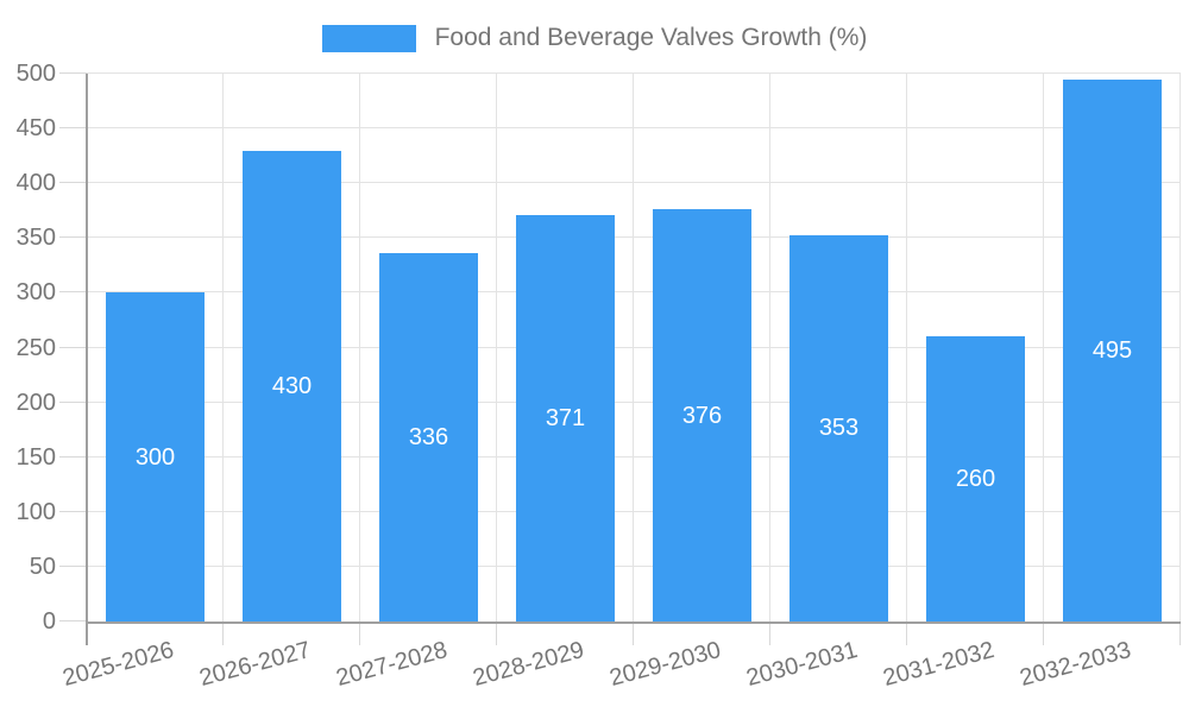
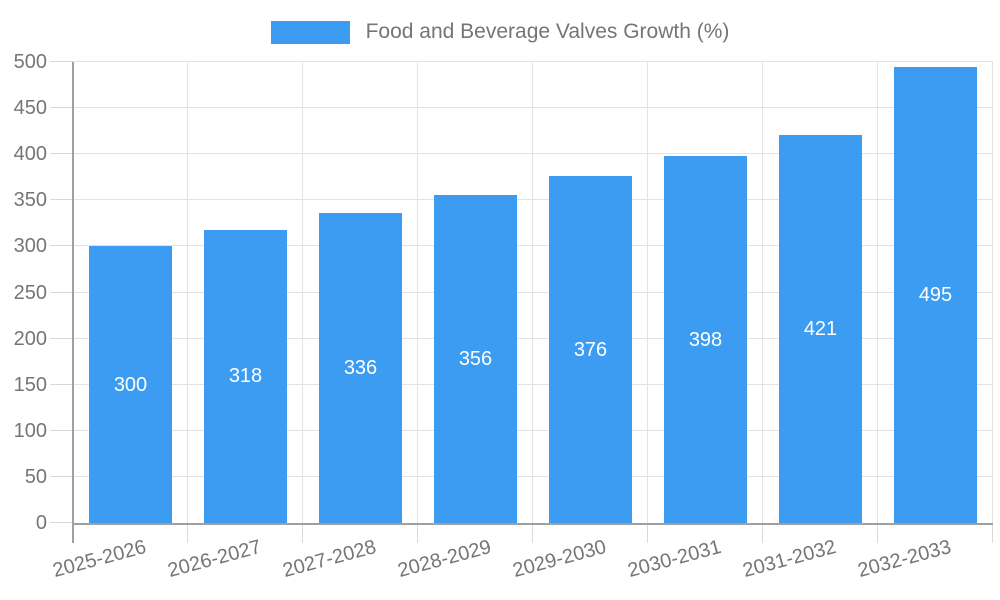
2026-2027: 430 -> 318
2028-2029: 371 -> 356
2030-2031: 353 -> 398
2031-2032: 260 -> 421
